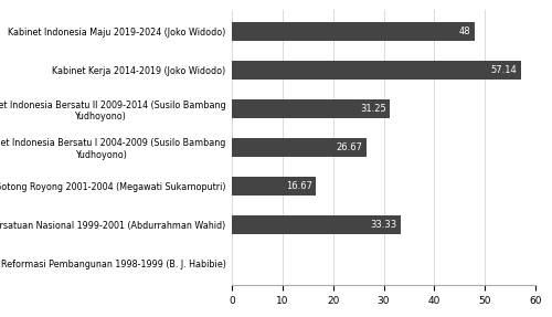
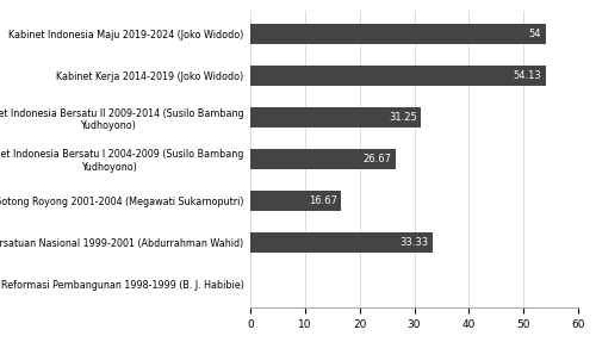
Kabinet Indonesia Maju 2019-2024 (Joko Widodo): 48 -> 54
Kabinet Kerja 2014-2019 (Joko Widodo): 57.14 -> 54.13
